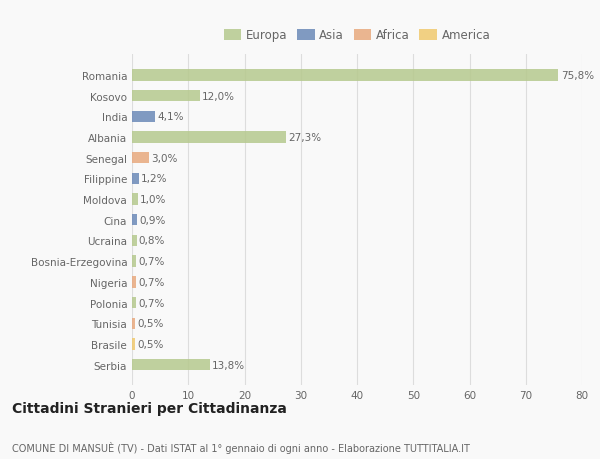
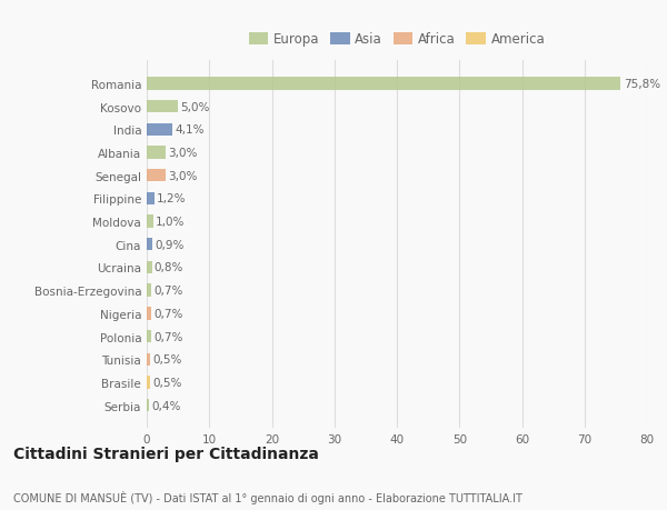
Kosovo: 12,0% -> 5,0%
Albania: 27,3% -> 3,0%
Serbia: 13,8% -> 0,4%
